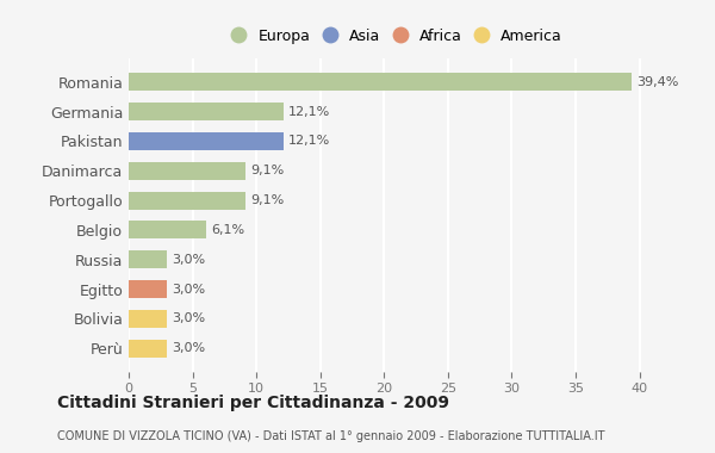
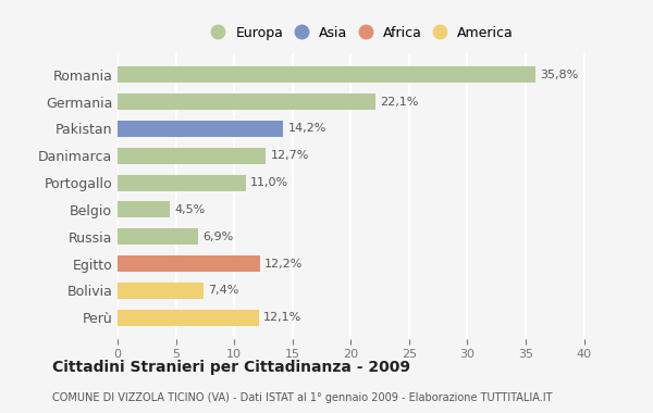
Romania: 39,4% -> 35,8%
Germania: 12,1% -> 22,1%
Pakistan: 12,1% -> 14,2%
Danimarca: 9,1% -> 12,7%
Portogallo: 9,1% -> 11,0%
Belgio: 6,1% -> 4,5%
Russia: 3,0% -> 6,9%
Egitto: 3,0% -> 12,2%
Bolivia: 3,0% -> 7,4%
Perù: 3,0% -> 12,1%
